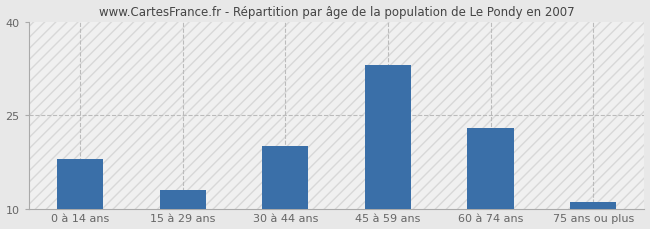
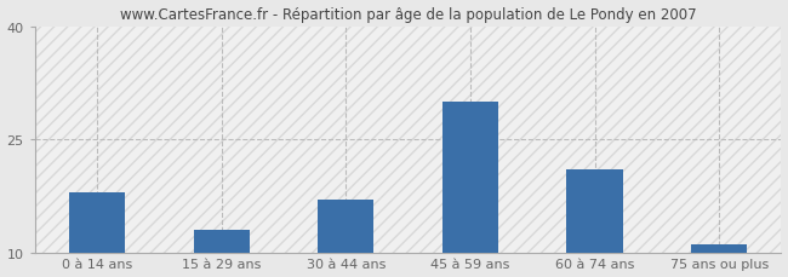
30 à 44 ans: 20 -> 17
45 à 59 ans: 33 -> 30
60 à 74 ans: 23 -> 21
